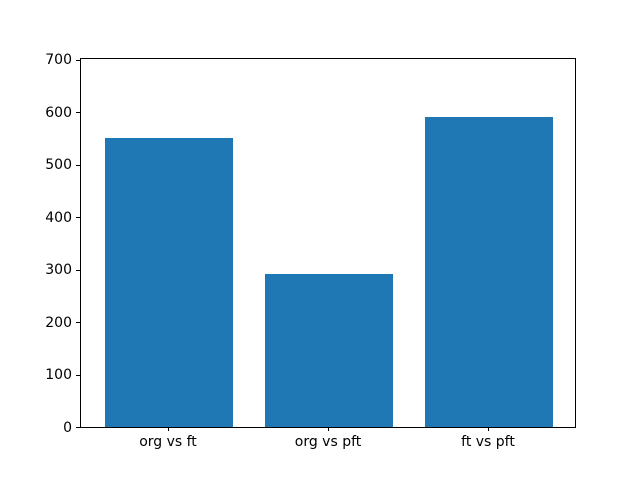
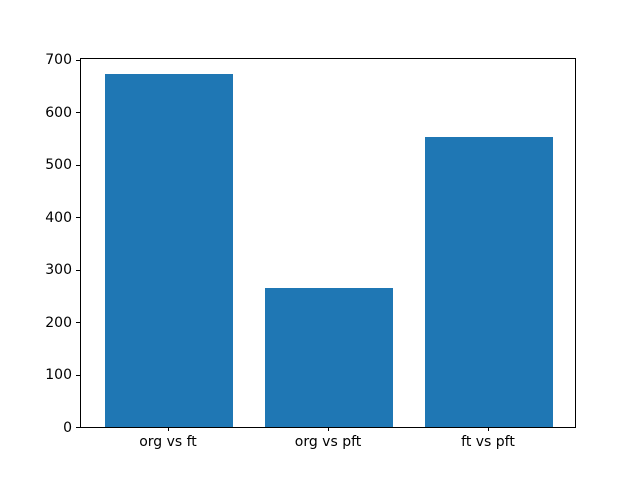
org vs ft: 550 -> 670
org vs pft: 290 -> 260
ft vs pft: 590 -> 550
